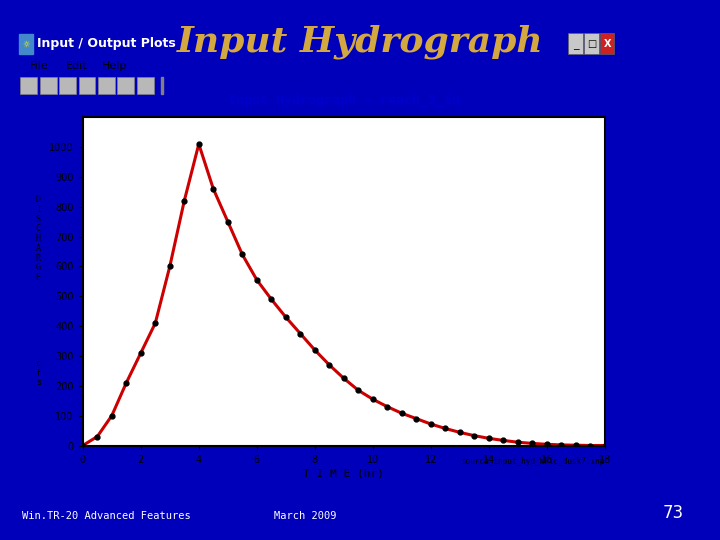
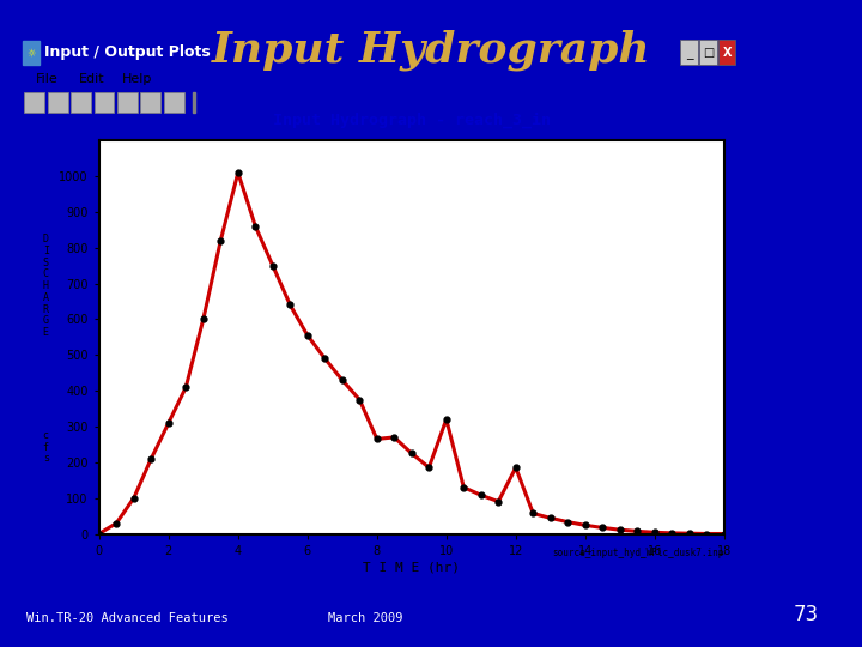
8: 320 -> 265
10: 155 -> 320
12: 72 -> 185
